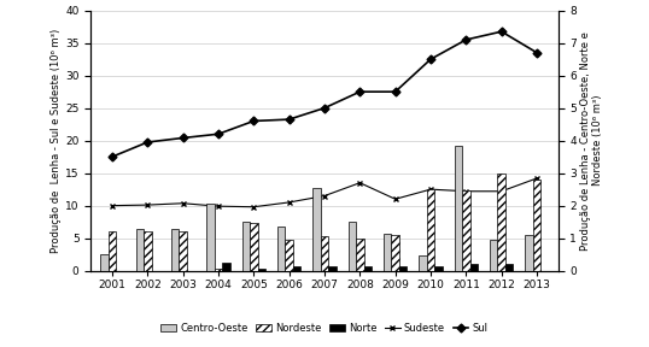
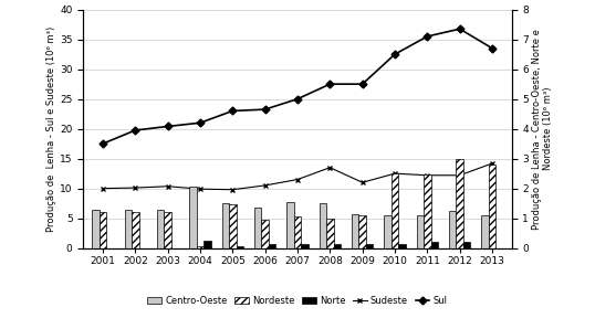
Centro-Oeste/2001: 0.50 -> 1.30
Centro-Oeste/2007: 2.55 -> 1.55
Centro-Oeste/2010: 0.45 -> 1.08
Centro-Oeste/2011: 3.85 -> 1.10
Centro-Oeste/2012: 0.95 -> 1.25
